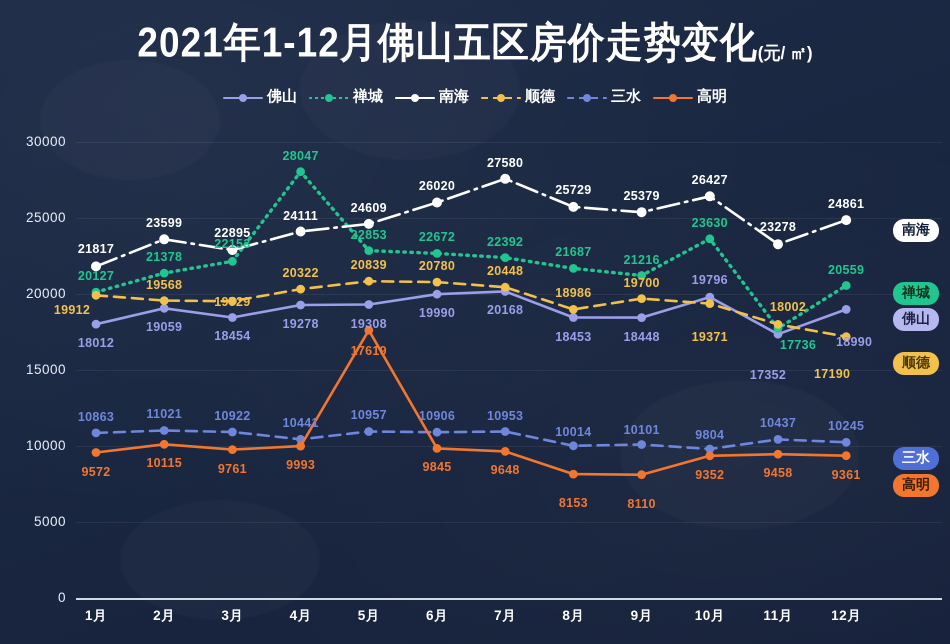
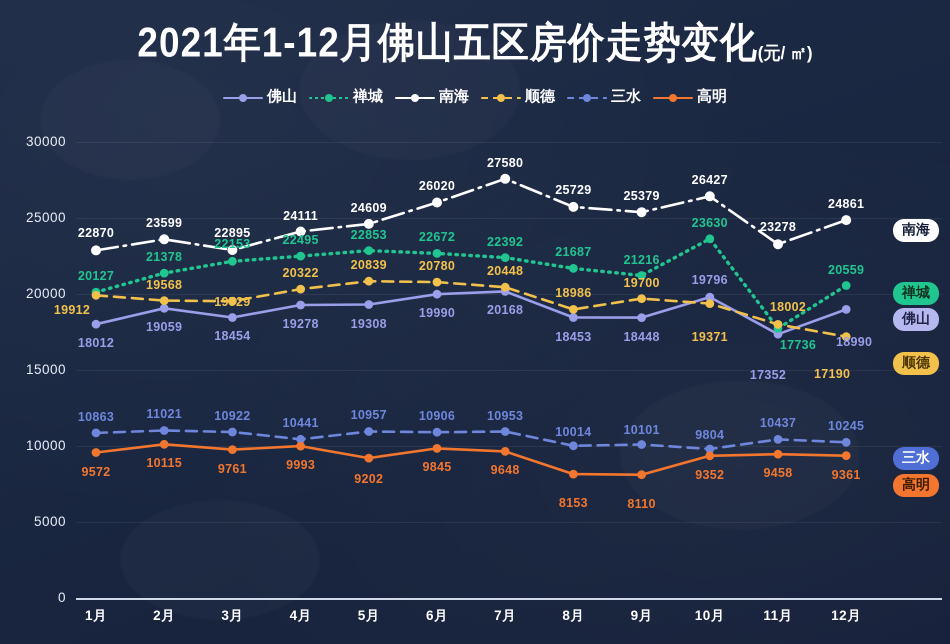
南海/1月: 21817 -> 22870
禅城/4月: 28047 -> 22495
高明/5月: 17619 -> 9202
